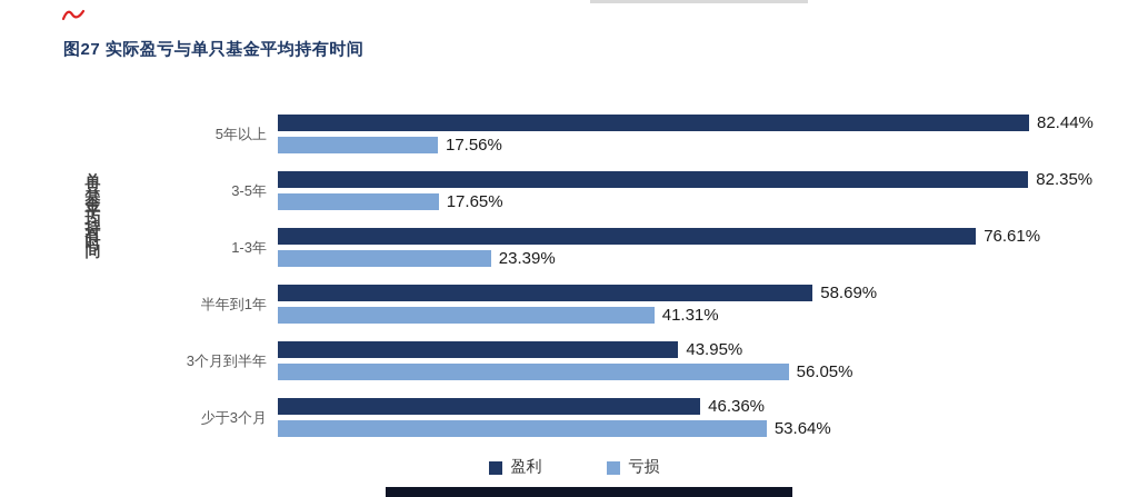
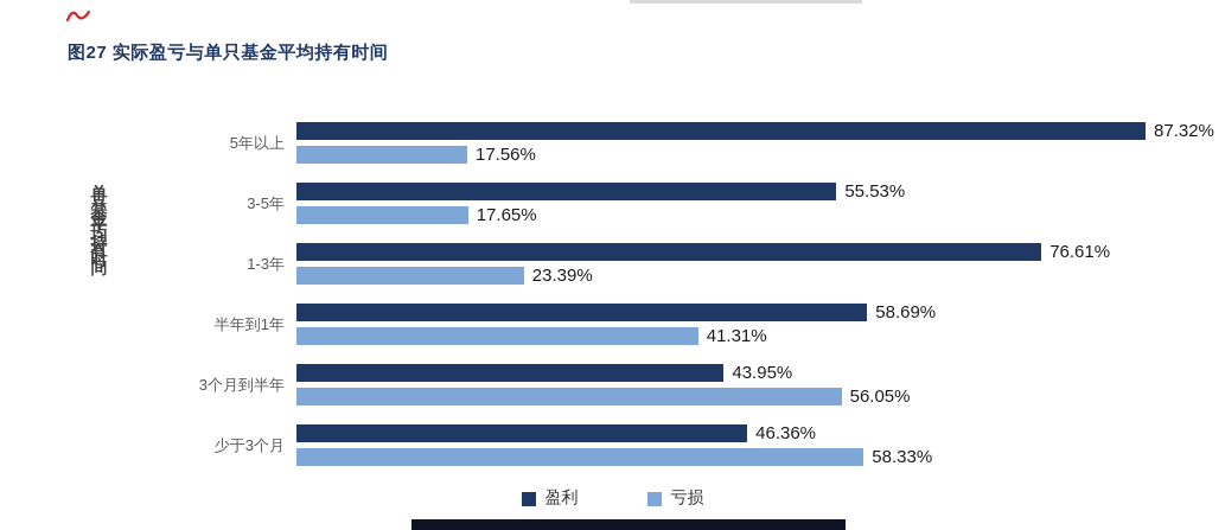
盈利/5年以上: 82.44% -> 87.32%
盈利/3-5年: 82.35% -> 55.53%
亏损/少于3个月: 53.64% -> 58.33%
